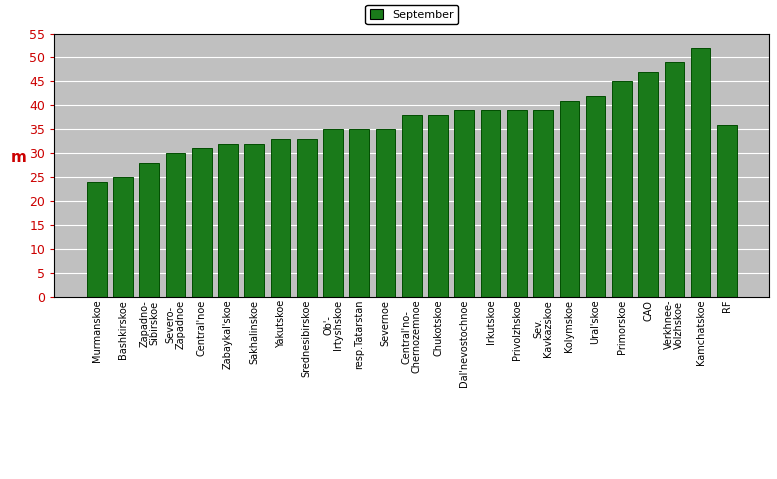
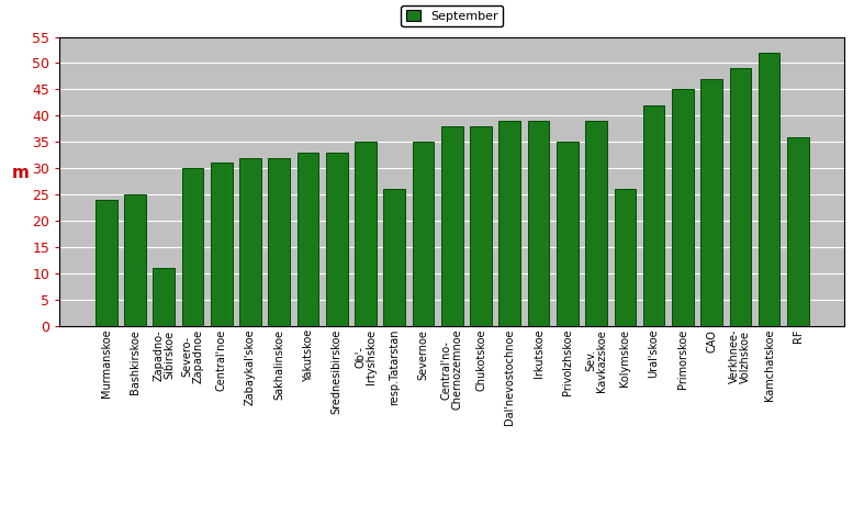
Zapadno- Sibirskoe: 28 -> 11
resp.Tatarstan: 35 -> 26
Privolzhskoe: 39 -> 35
Kolymskoe: 41 -> 26
